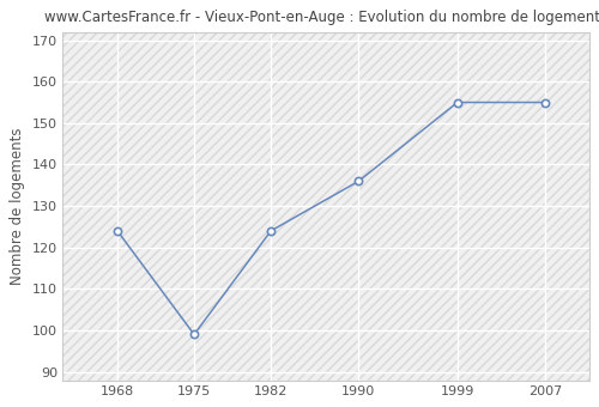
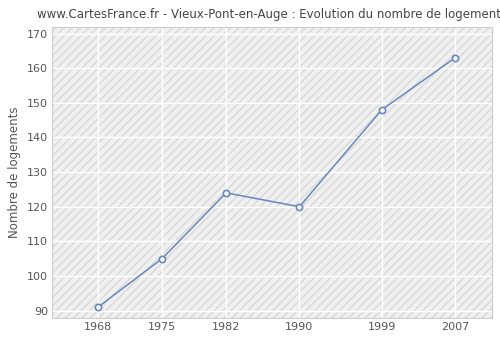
1968: 124 -> 91
1975: 99 -> 105
1990: 136 -> 120
1999: 155 -> 148
2007: 155 -> 163
